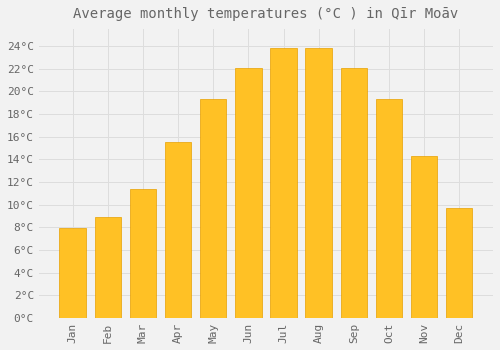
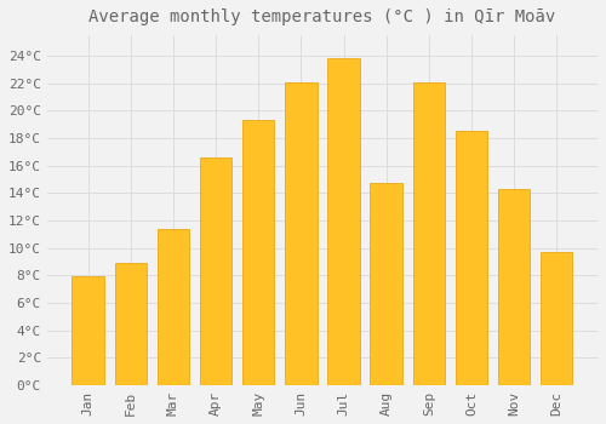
Apr: 15.5°C -> 16.6°C
Aug: 23.8°C -> 14.7°C
Oct: 19.3°C -> 18.5°C
